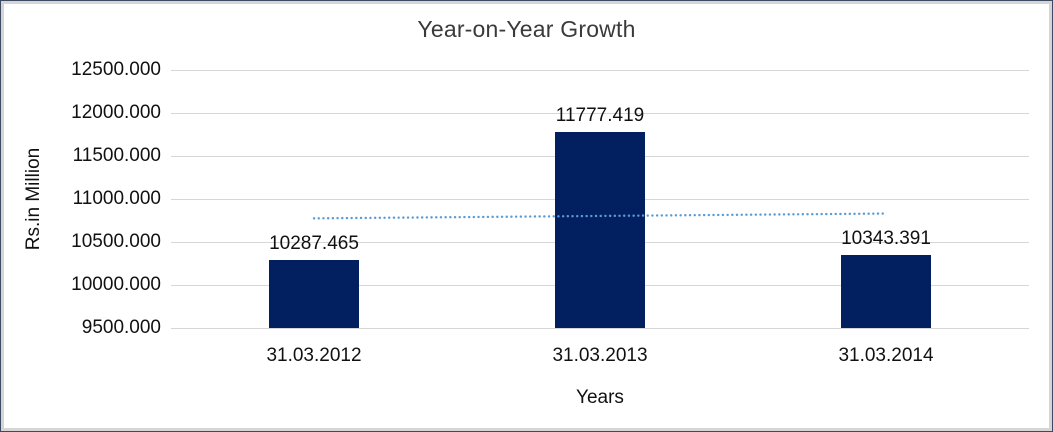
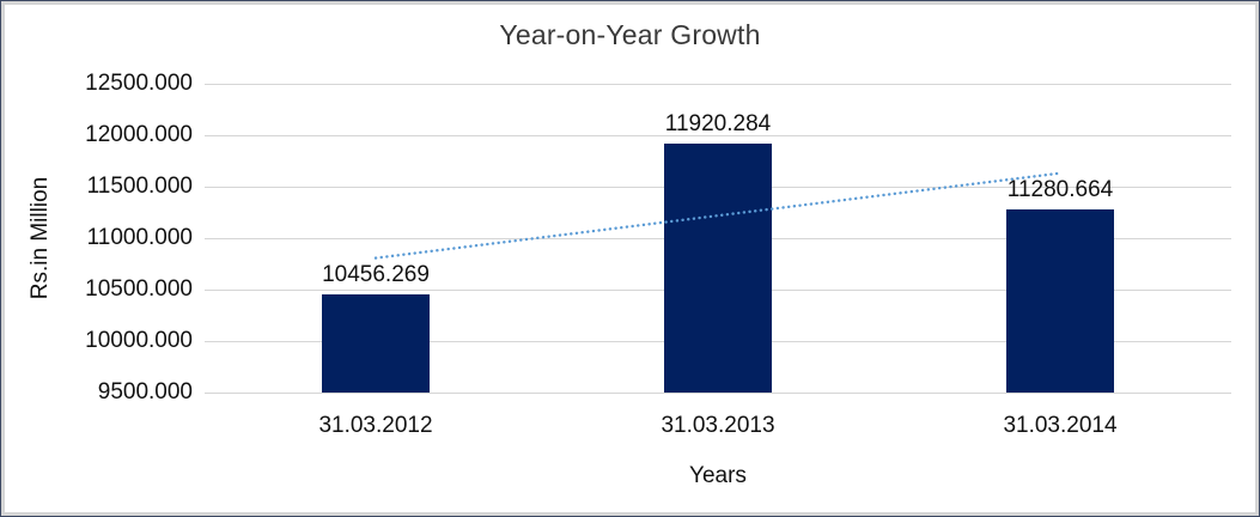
31.03.2012: 10287.465 -> 10456.269
31.03.2013: 11777.419 -> 11920.284
31.03.2014: 10343.391 -> 11280.664
